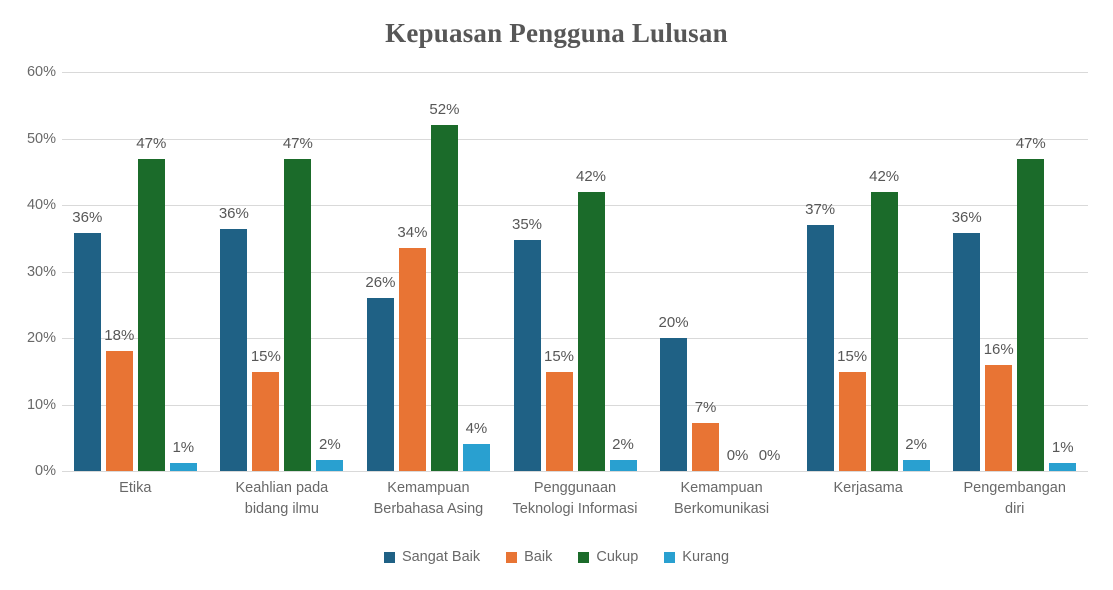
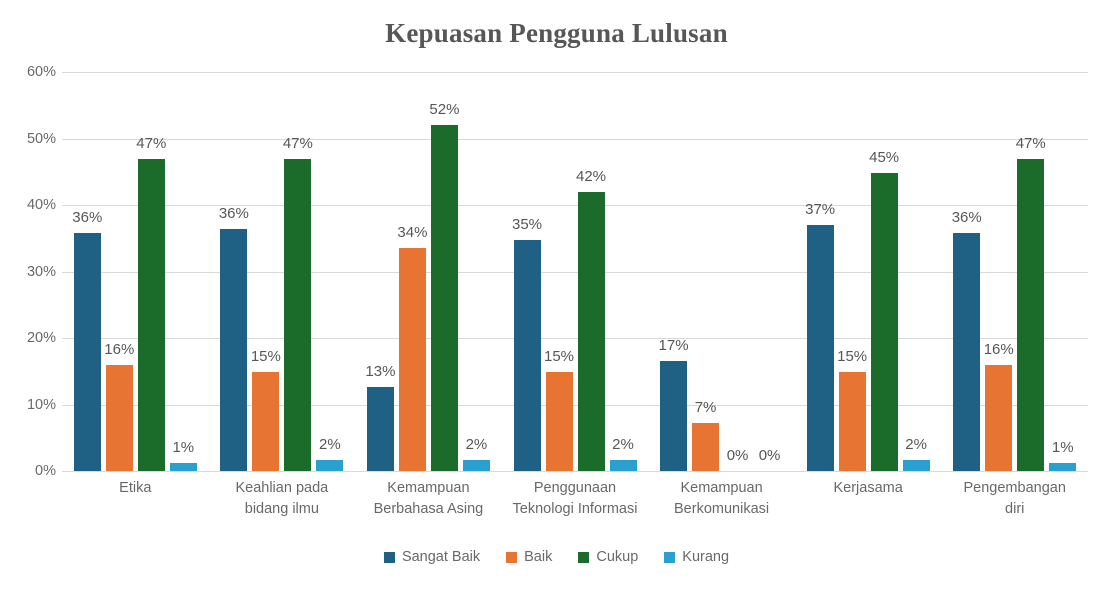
Baik/Etika: 18% -> 16%
Sangat Baik/Kemampuan Berbahasa Asing: 26% -> 13%
Kurang/Kemampuan Berbahasa Asing: 4% -> 2%
Sangat Baik/Kemampuan Berkomunikasi: 20% -> 17%
Cukup/Kerjasama: 42% -> 45%
